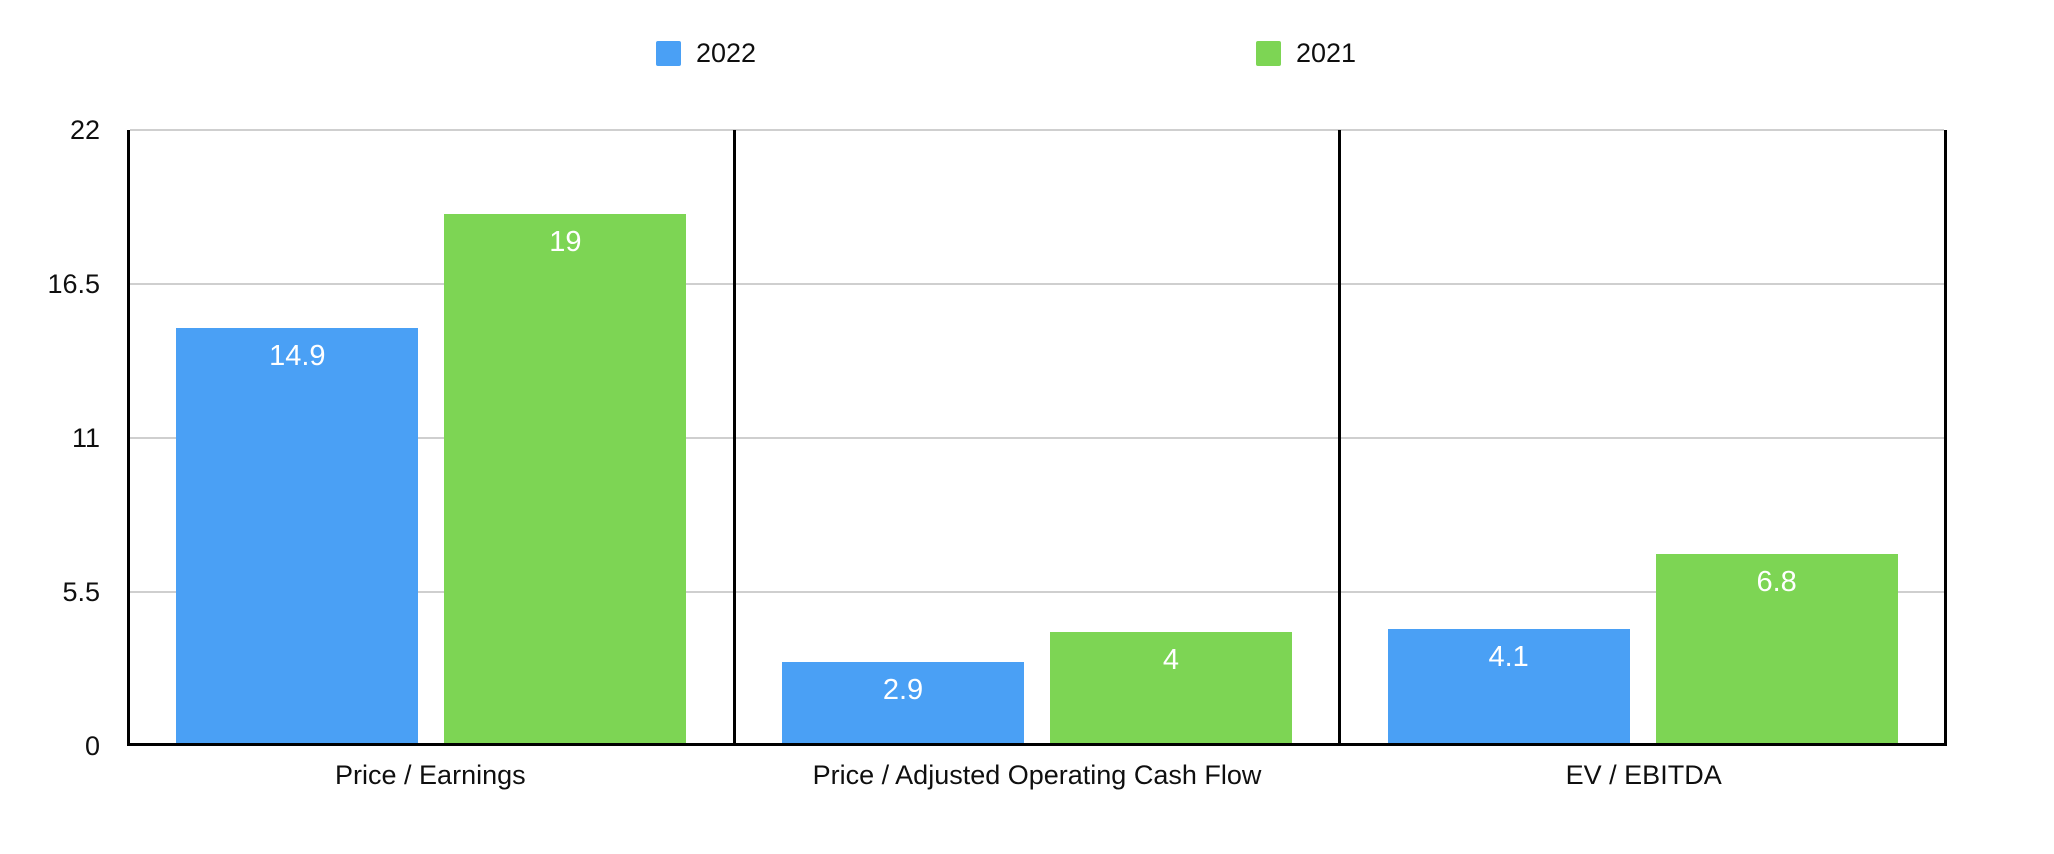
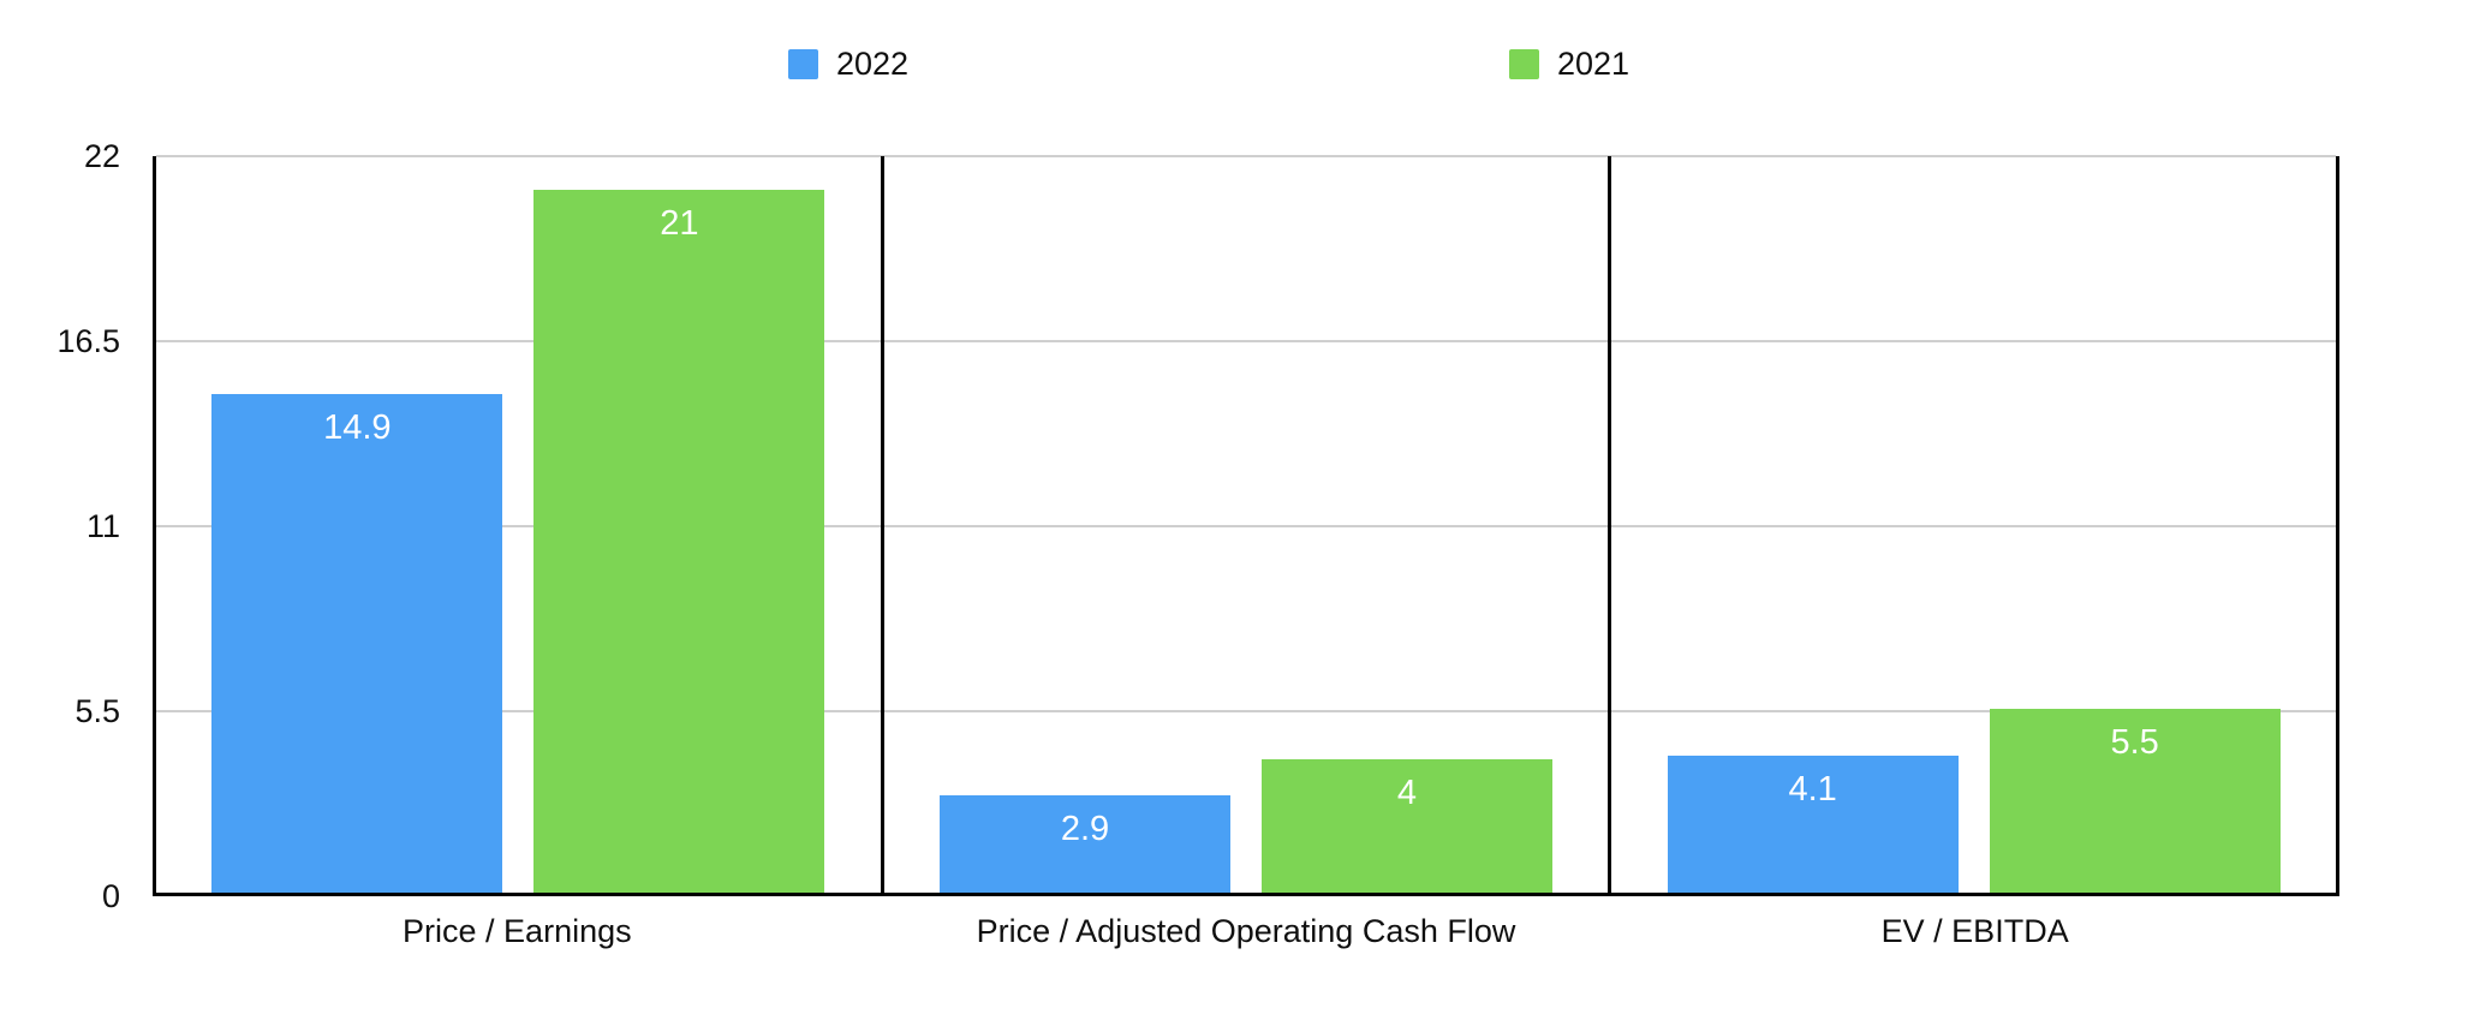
2021/Price / Earnings: 19 -> 21
2021/EV / EBITDA: 6.8 -> 5.5
